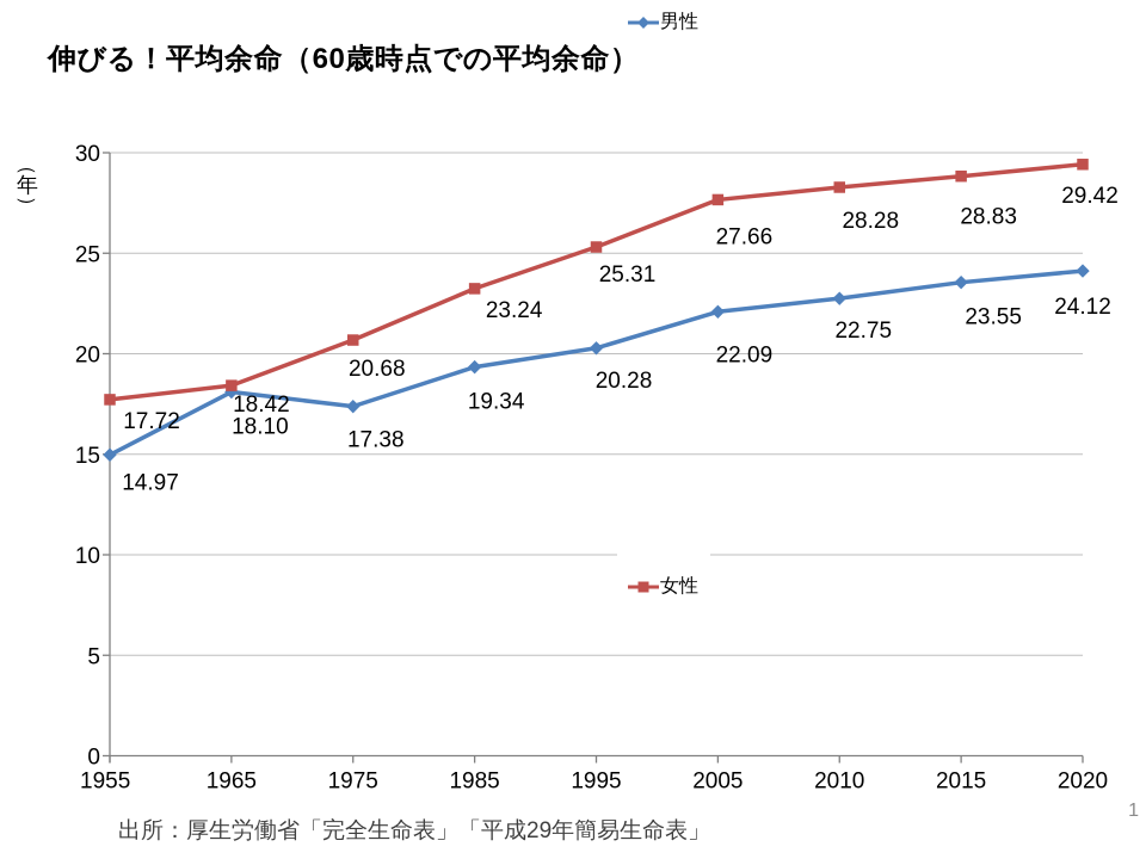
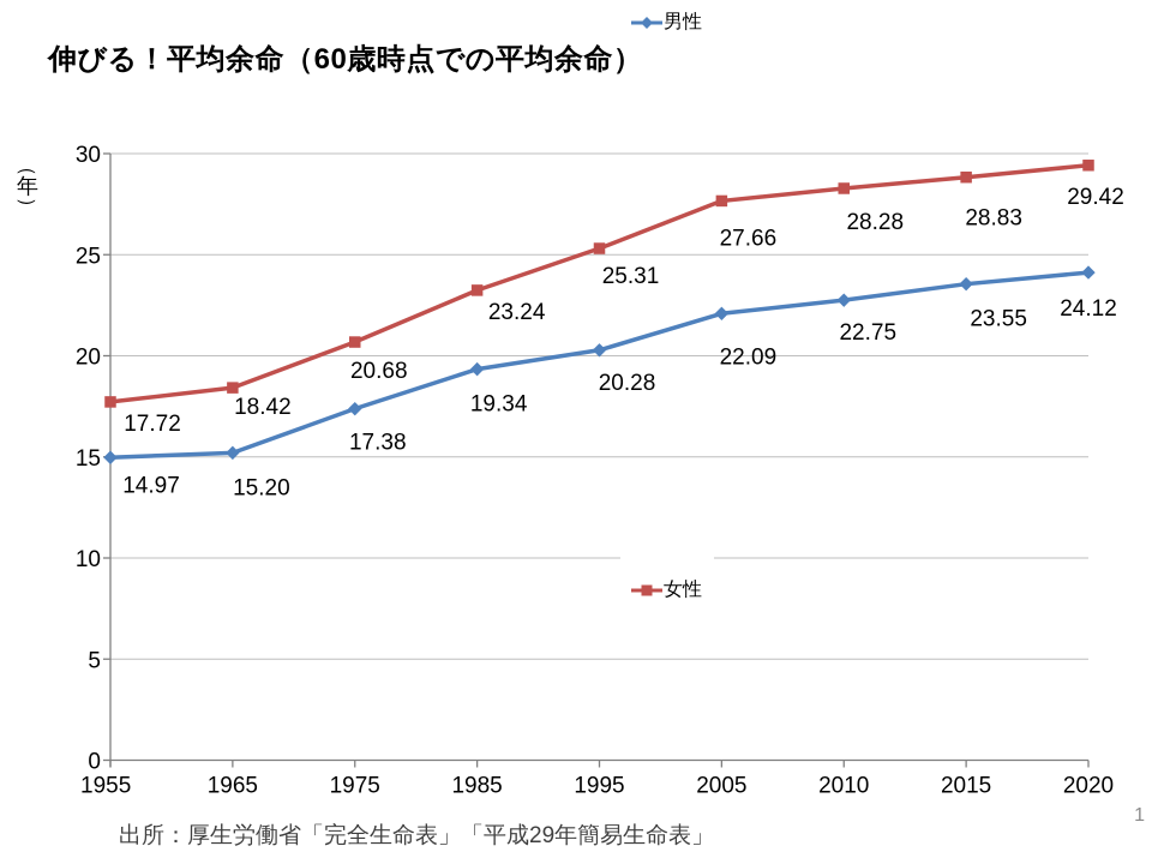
男性/1965: 18.10 -> 15.20
